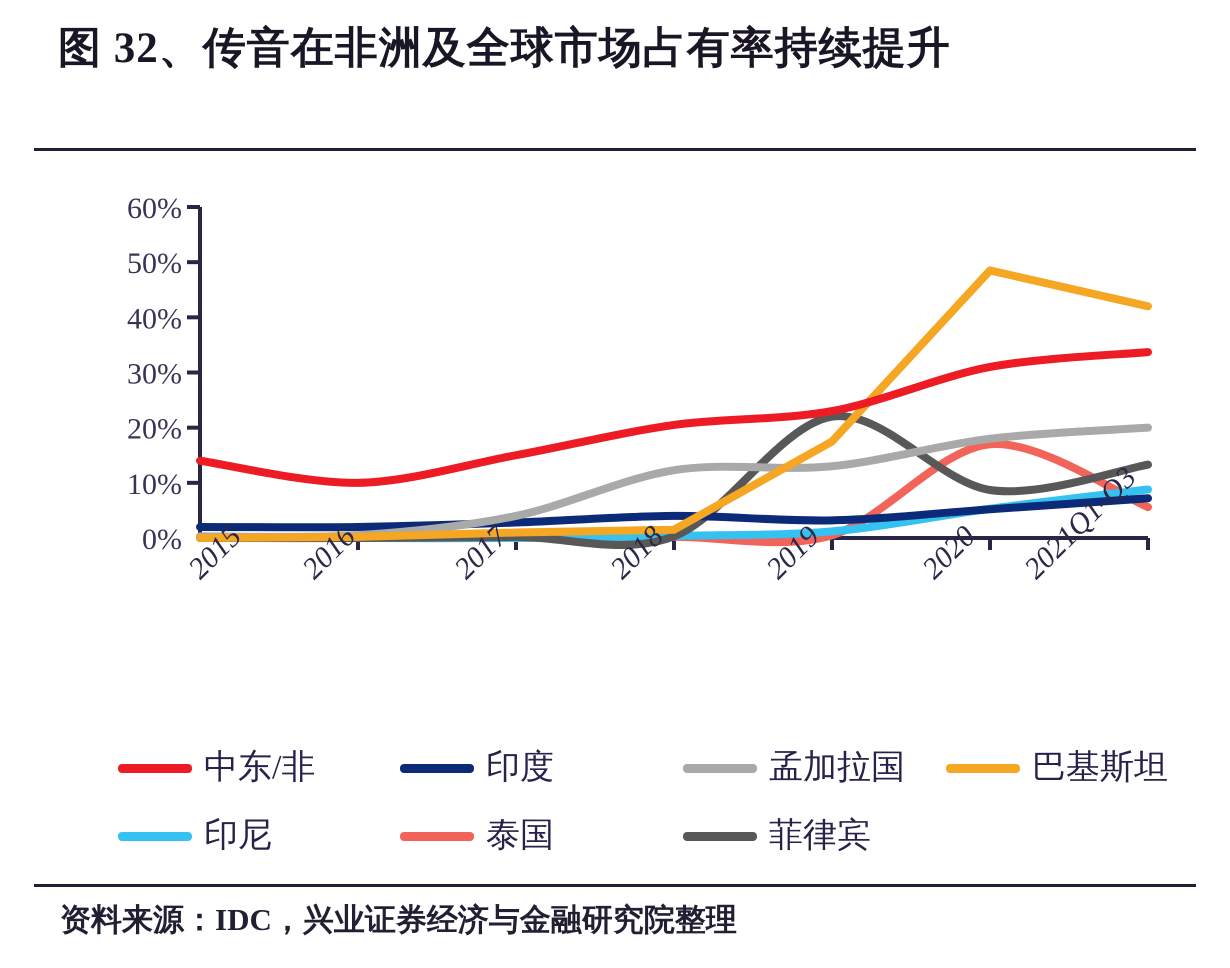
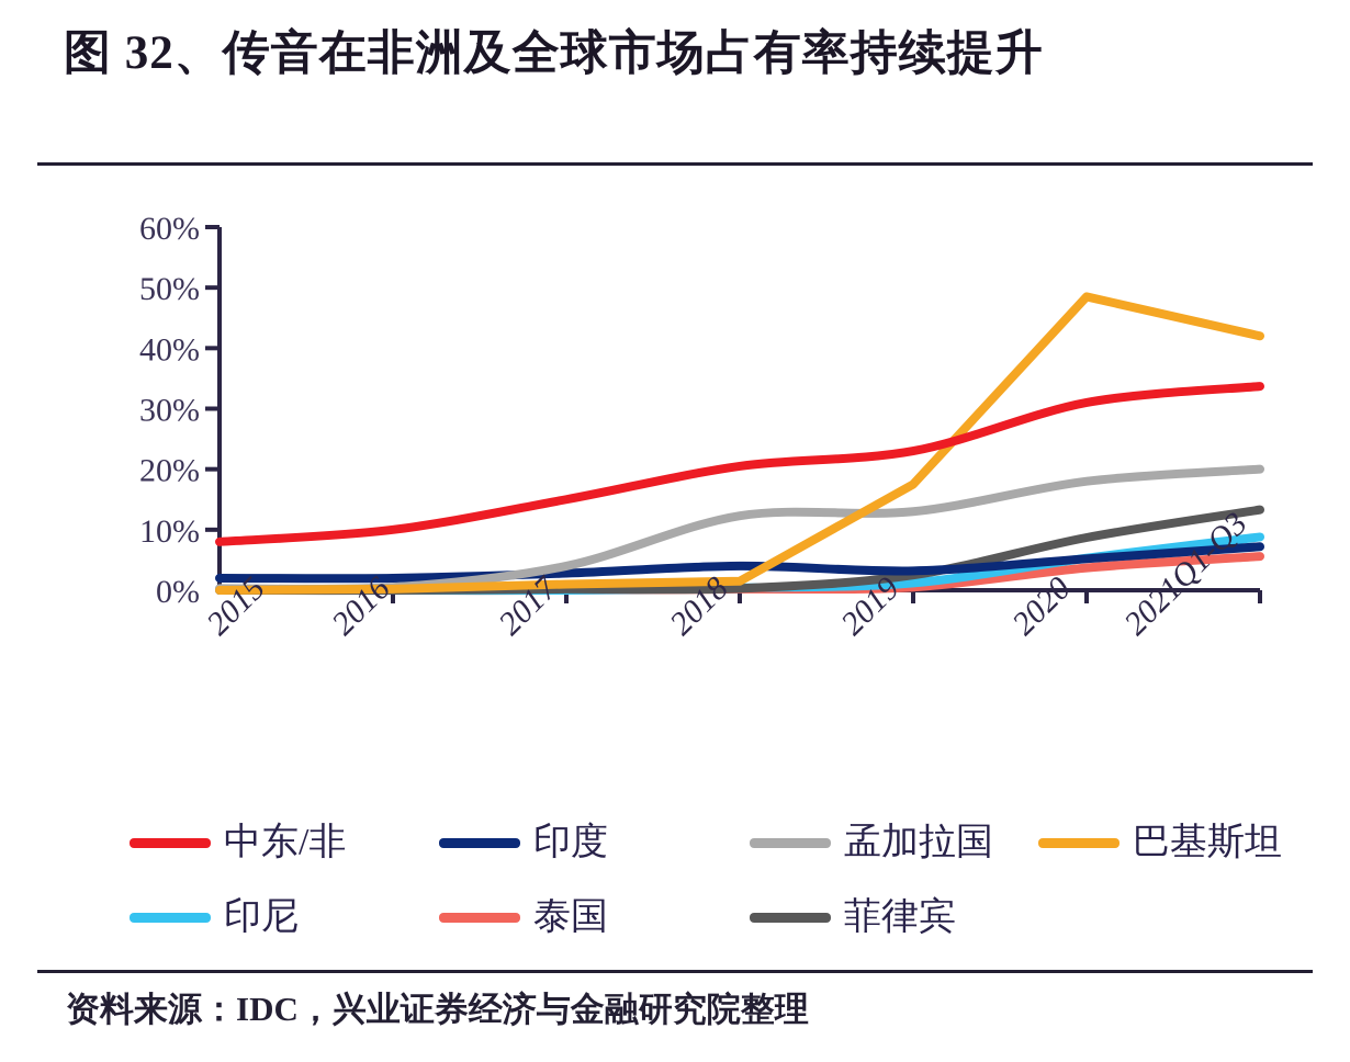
中东/非/2015: 14% -> 8%
菲律宾/2019: 22% -> 2%
泰国/2020: 17% -> 4%
